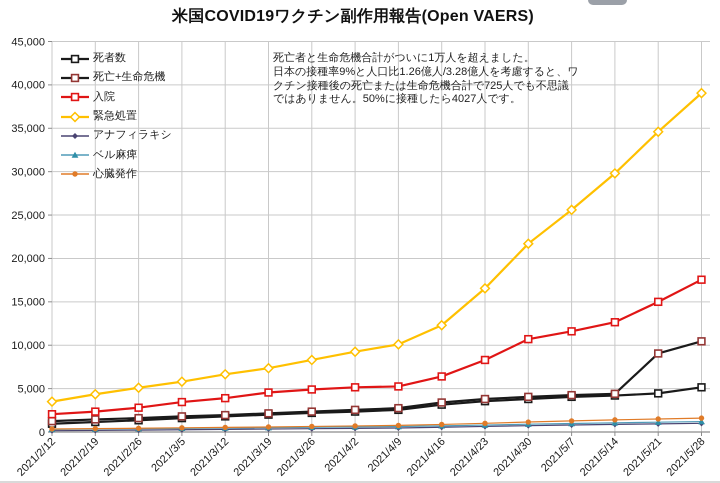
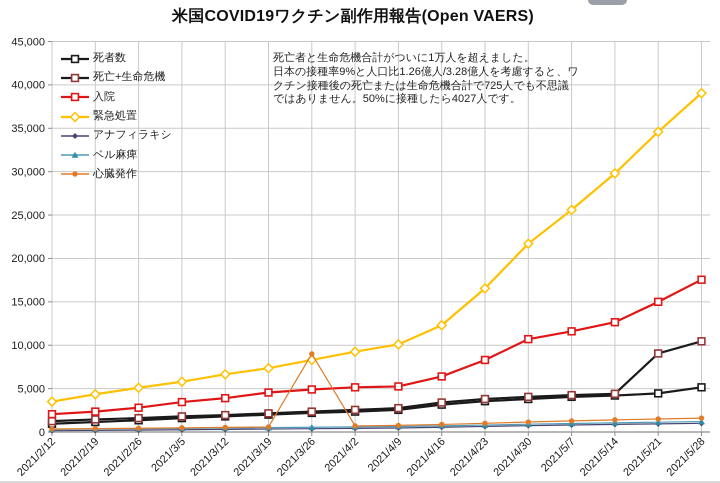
心臓発作/2021/3/26: 1000 -> 9000
